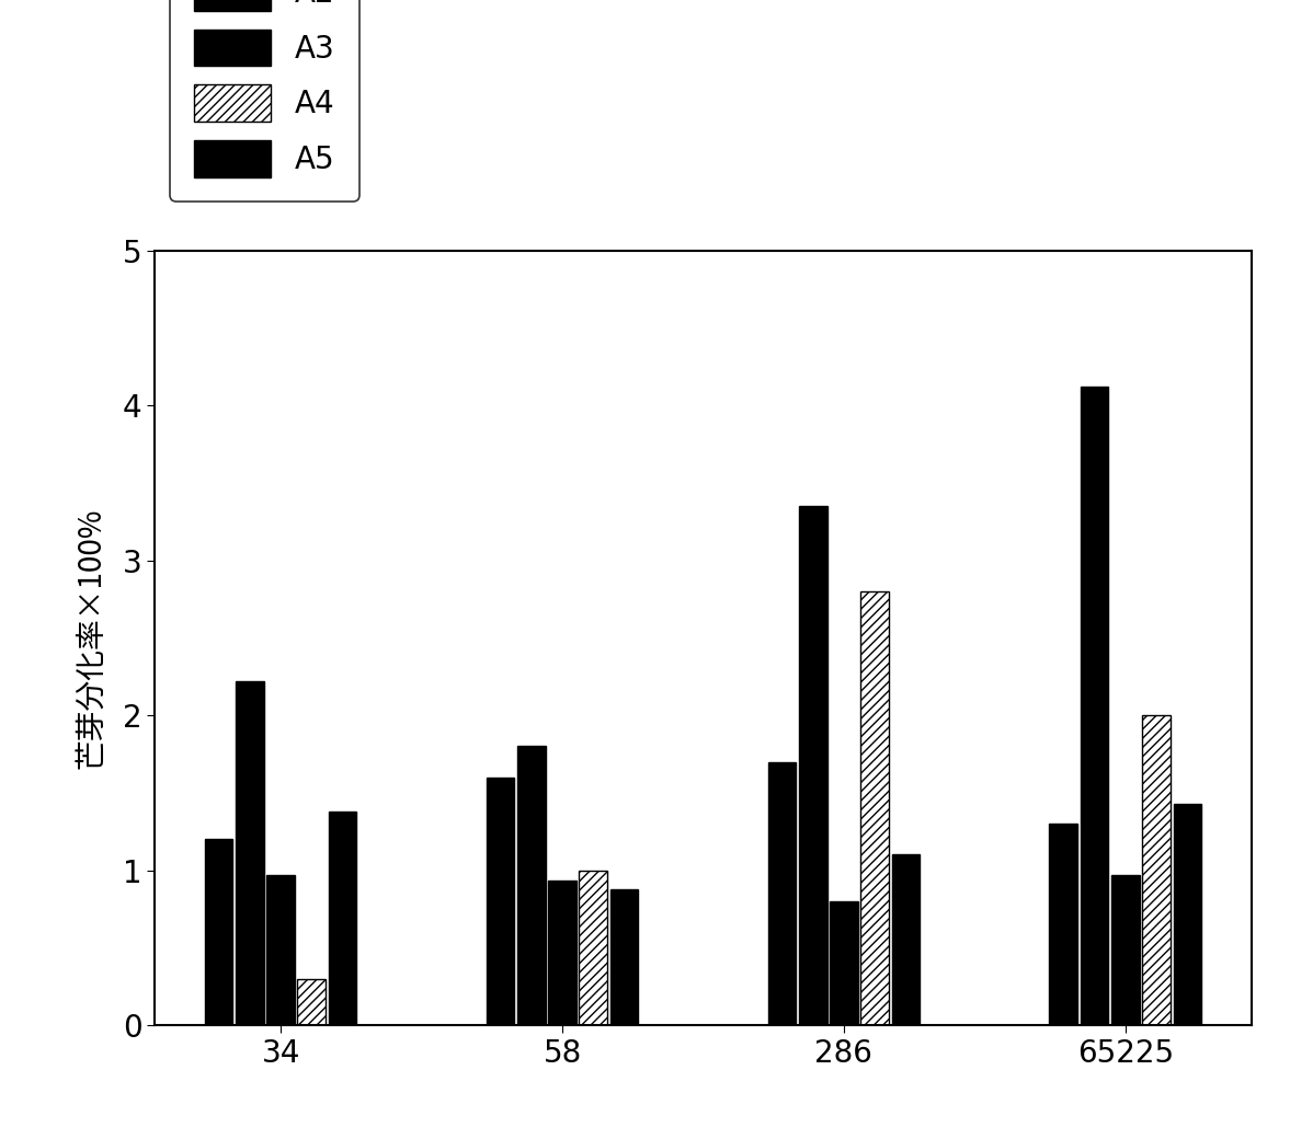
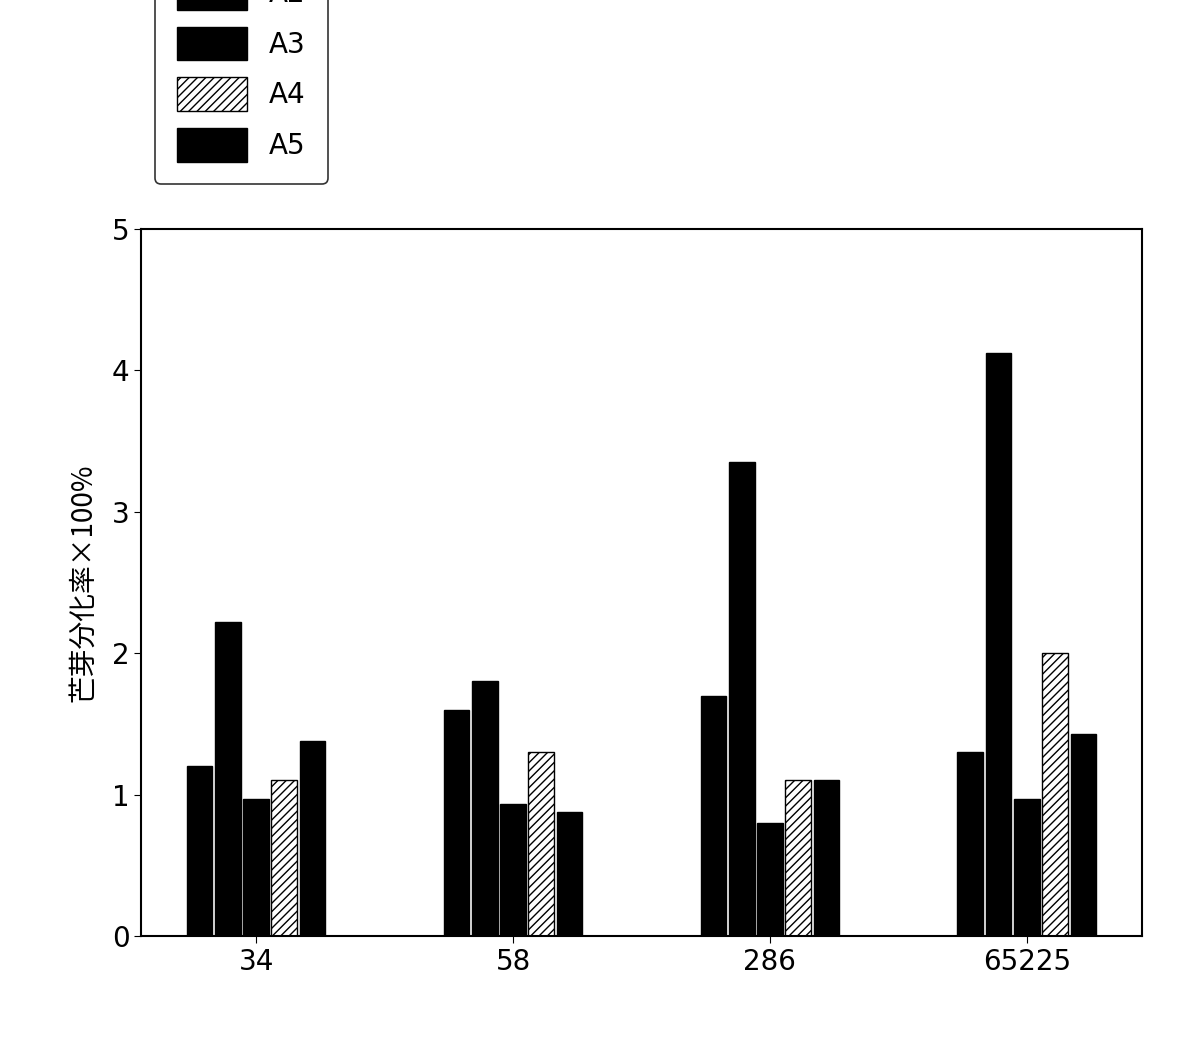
A4/34: 0.3 -> 1.1
A4/58: 1.0 -> 1.3
A4/286: 2.8 -> 1.1
